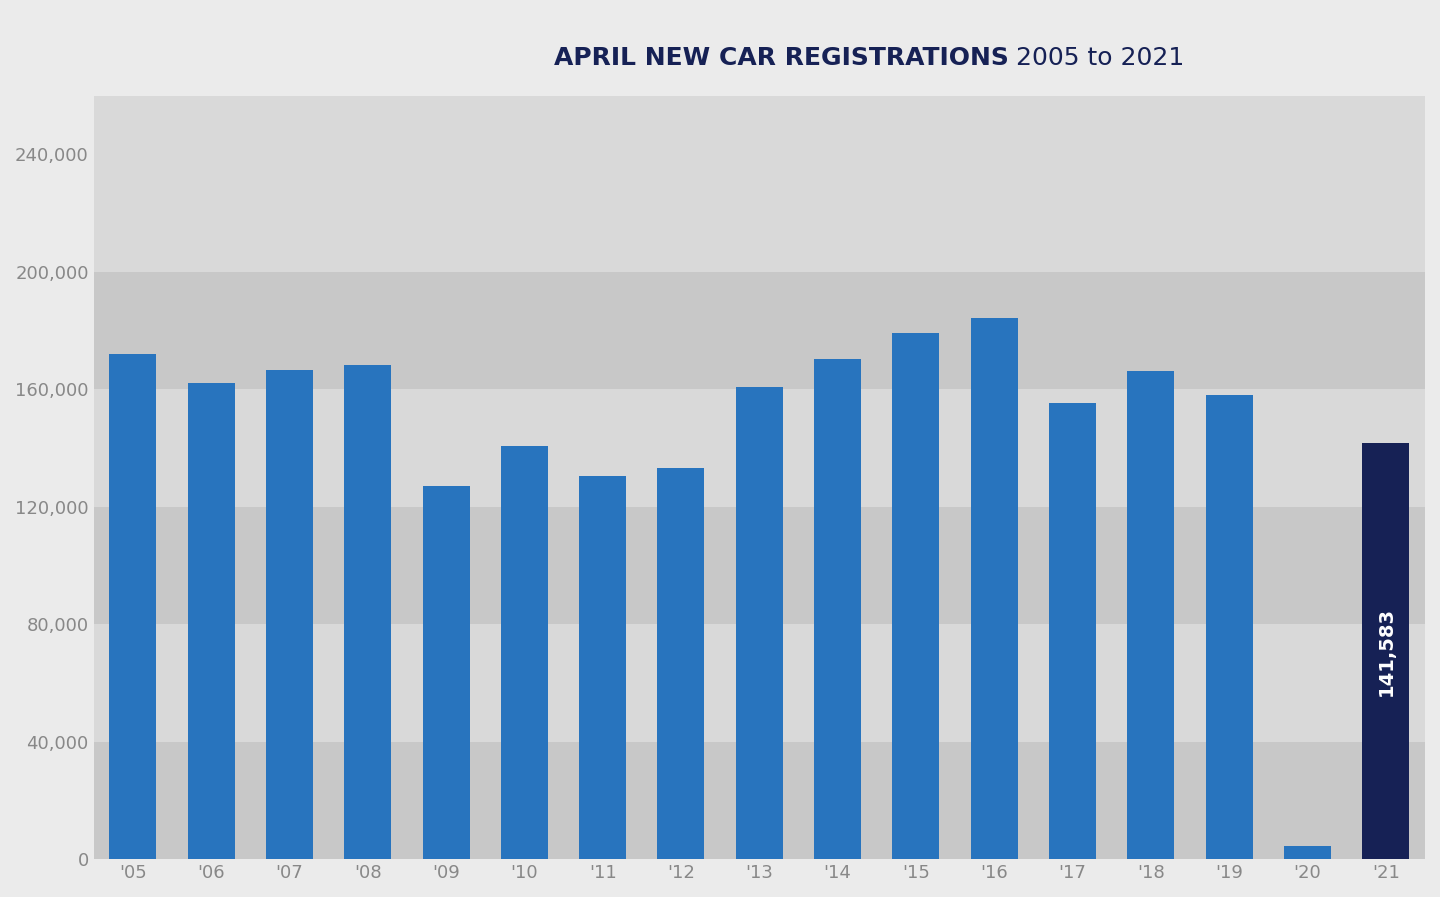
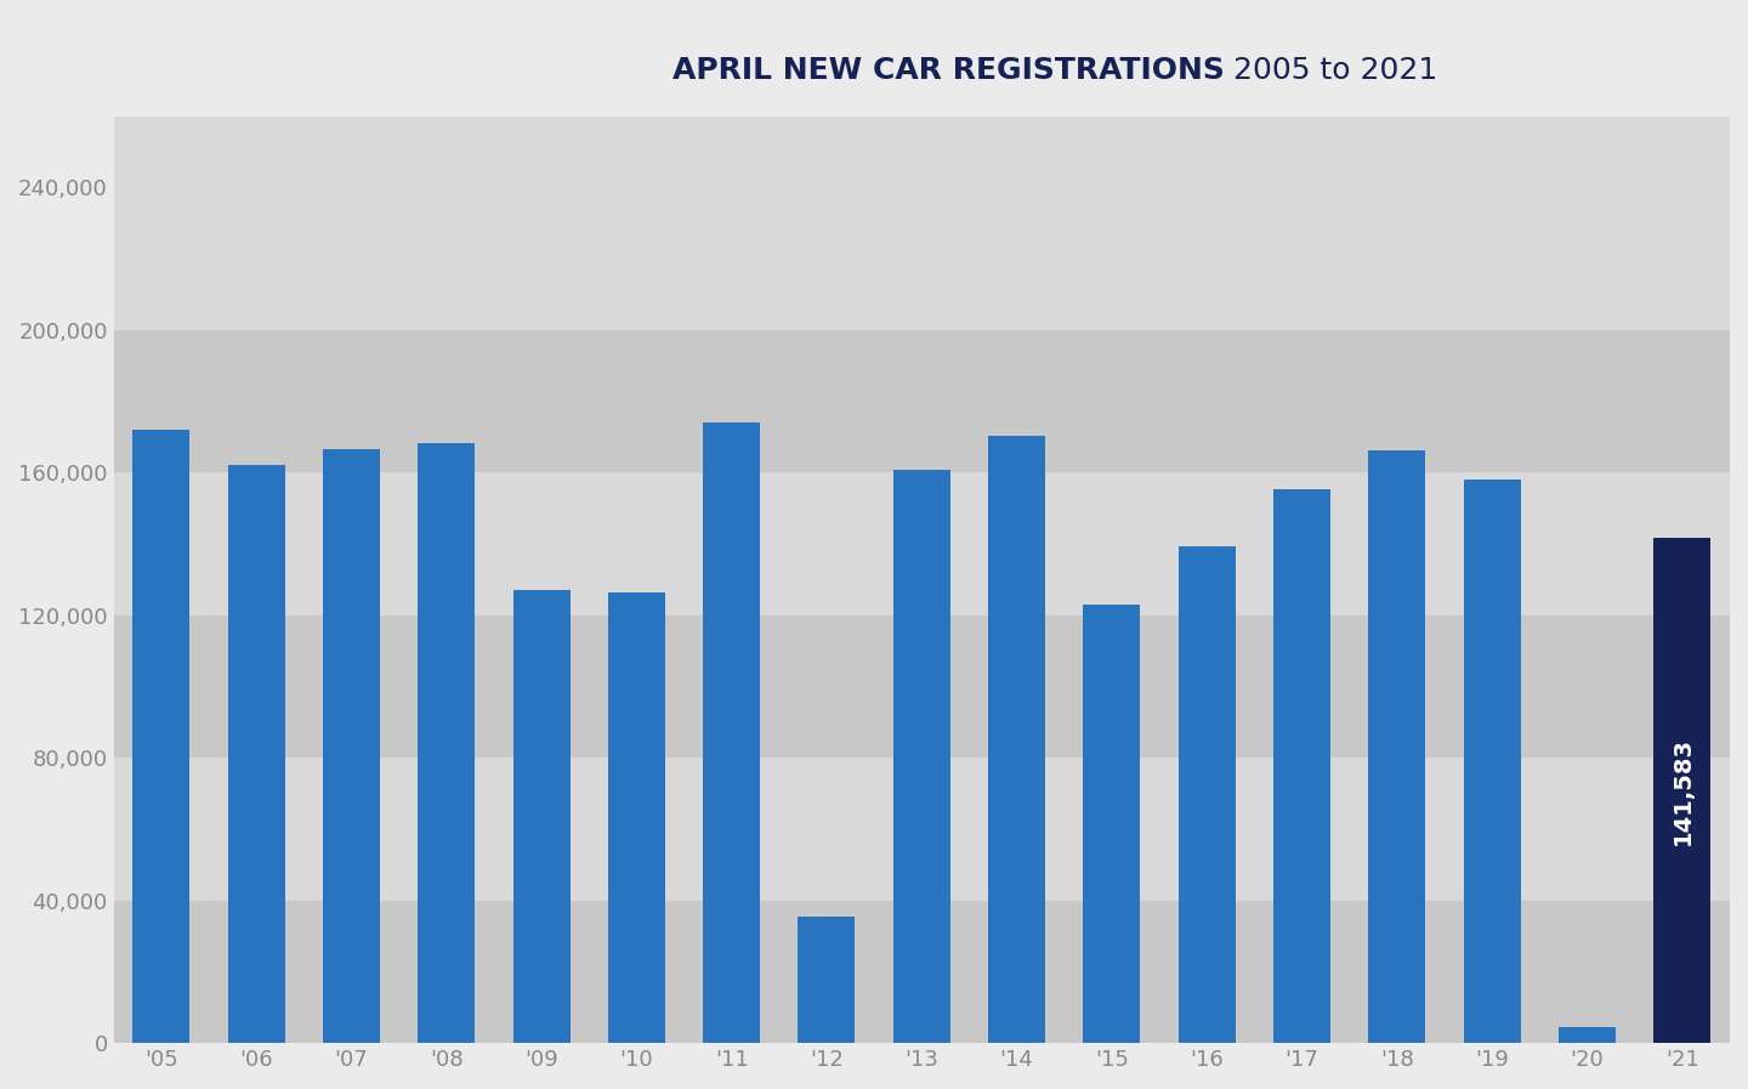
'10: 140,600 -> 126,500
'11: 130,500 -> 174,000
'12: 133,200 -> 35,500
'15: 179,200 -> 123,000
'16: 184,400 -> 139,500
